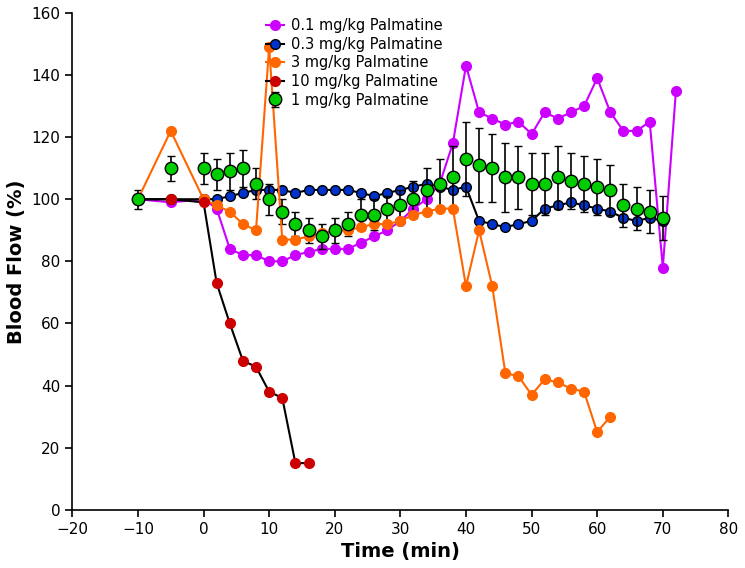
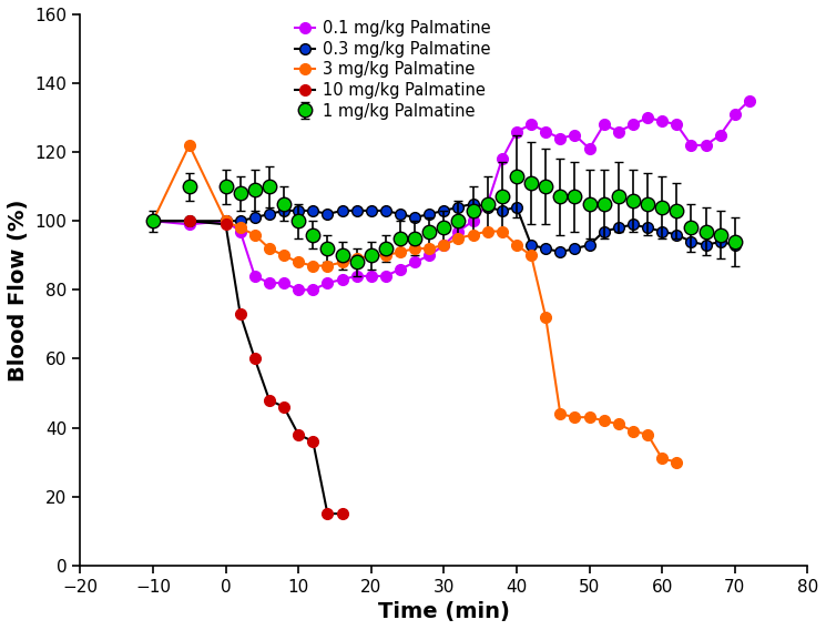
3 mg/kg Palmatine/10: 149 -> 88
0.1 mg/kg Palmatine/40: 143 -> 126
3 mg/kg Palmatine/40: 72 -> 93
3 mg/kg Palmatine/50: 37 -> 43
0.1 mg/kg Palmatine/60: 139 -> 129
3 mg/kg Palmatine/60: 25 -> 31
0.1 mg/kg Palmatine/70: 78 -> 131
